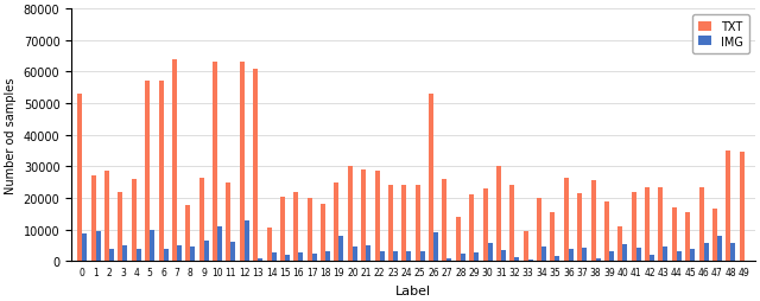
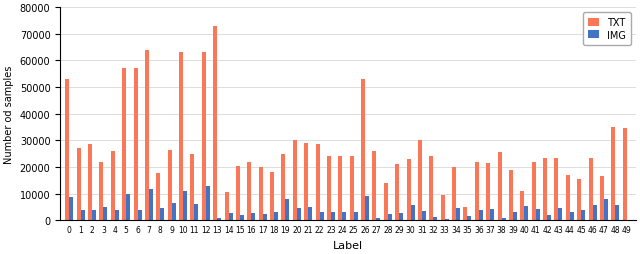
IMG/1: 9500 -> 3800
IMG/7: 5000 -> 11800
TXT/13: 61000 -> 73000
TXT/35: 15500 -> 5000
TXT/36: 26500 -> 22000
